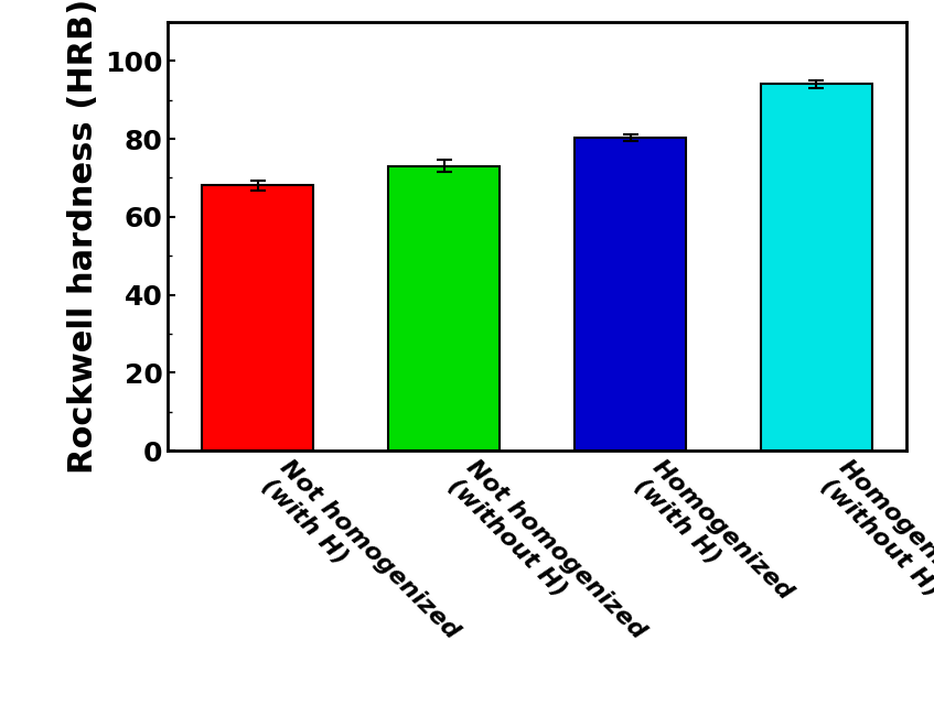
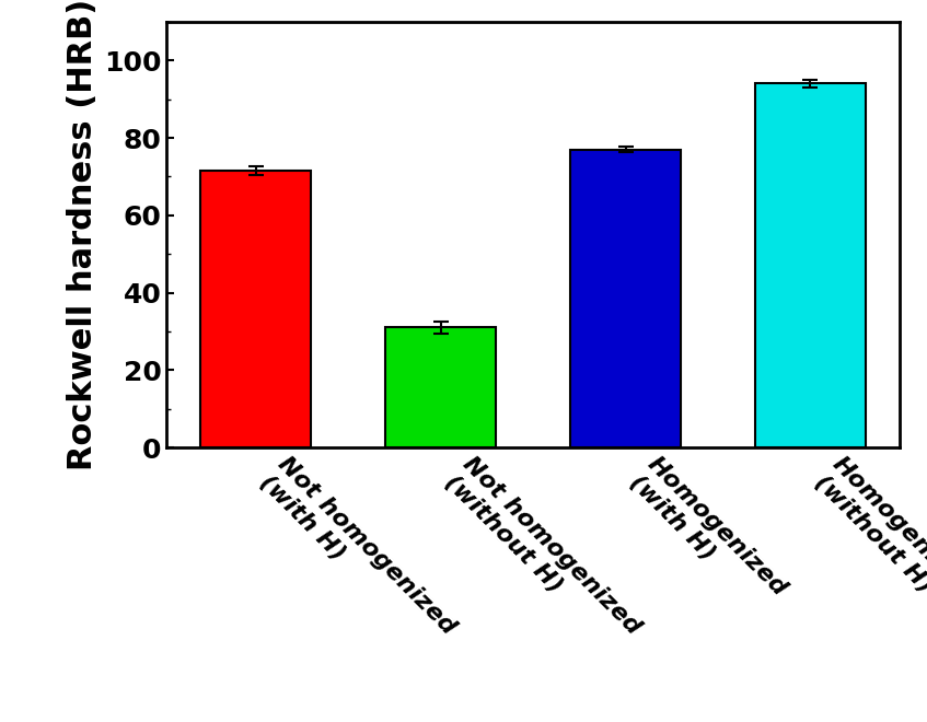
Not homogenized (with H): 68.0 -> 71.5
Not homogenized (without H): 73.0 -> 31.0
Homogenized (with H): 80.3 -> 77.0
